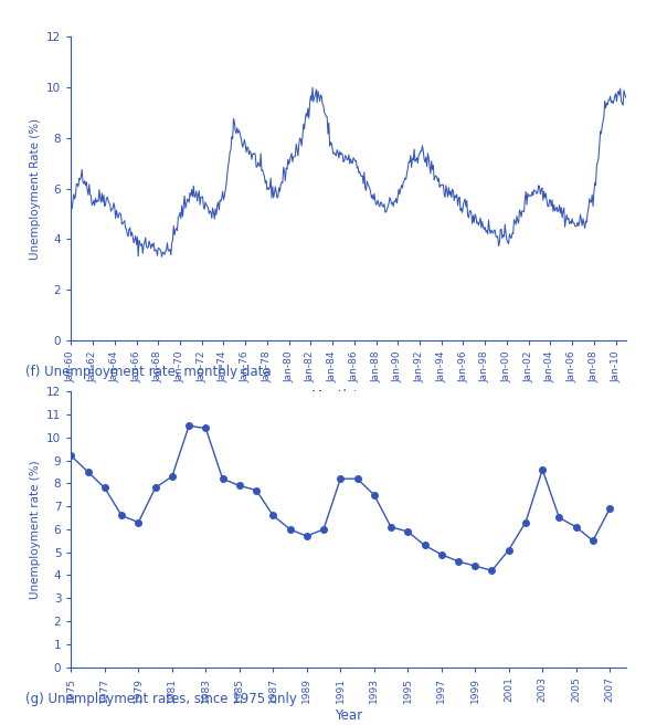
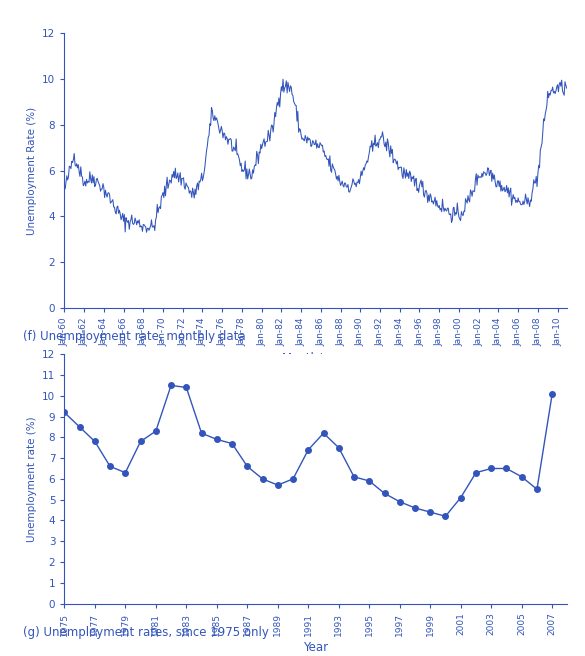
1991: 8.2 -> 7.4
2003: 8.6 -> 6.5
2007: 6.9 -> 10.1
